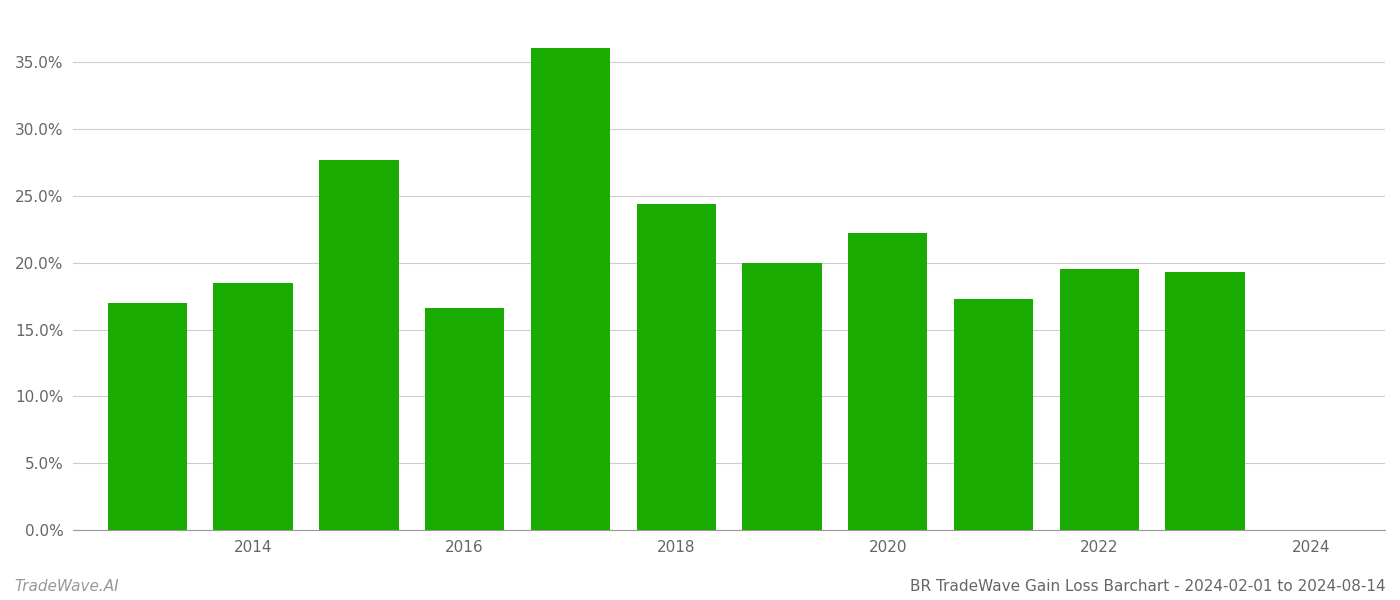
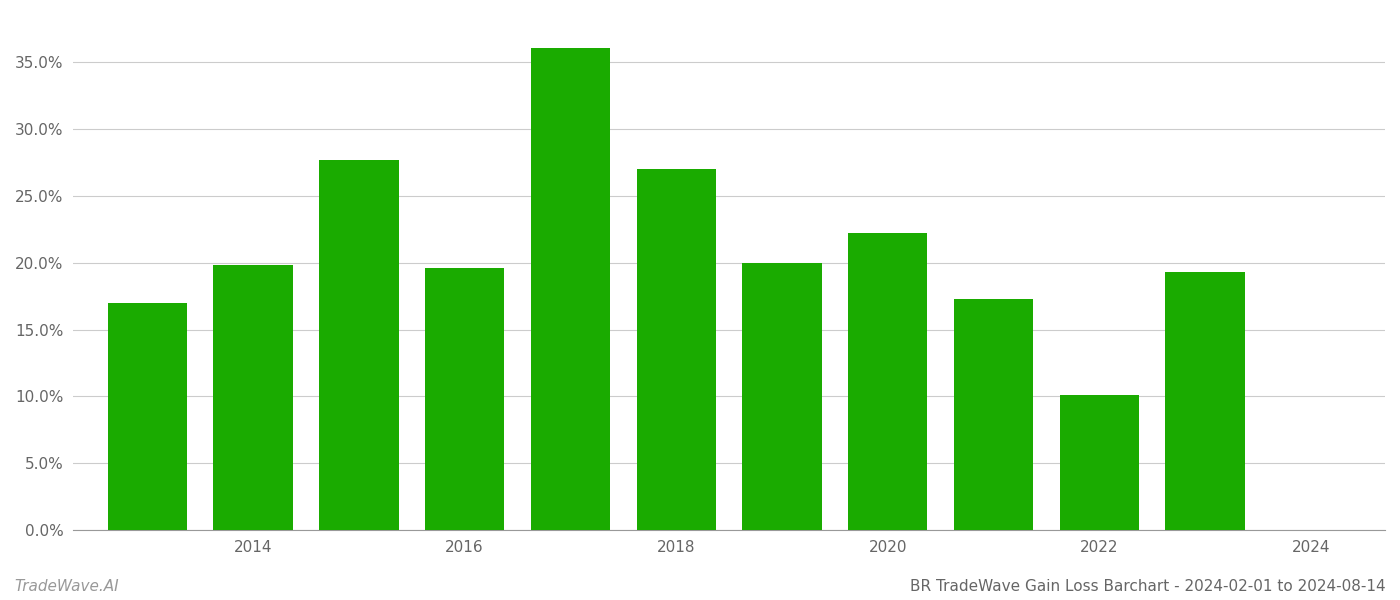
2014: 18.5% -> 19.8%
2016: 16.6% -> 19.6%
2018: 24.4% -> 27.0%
2022: 19.5% -> 10.1%
